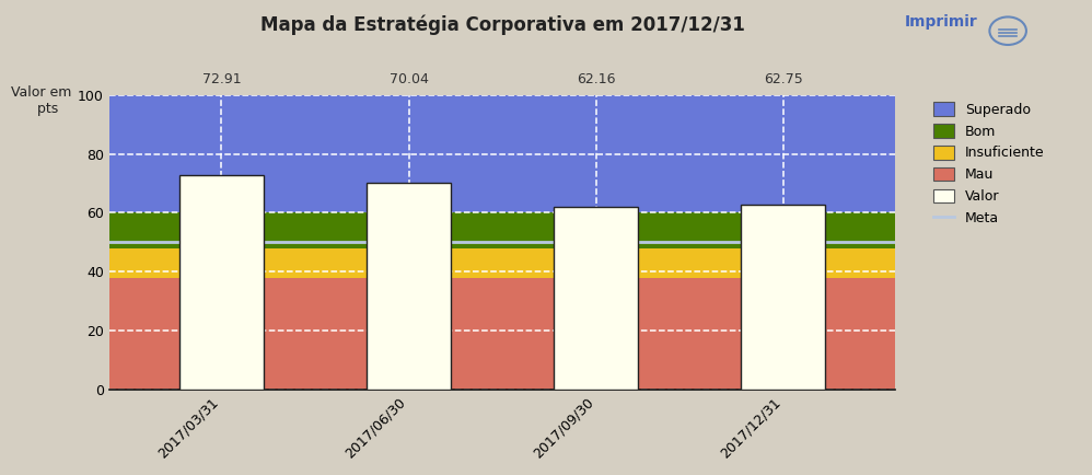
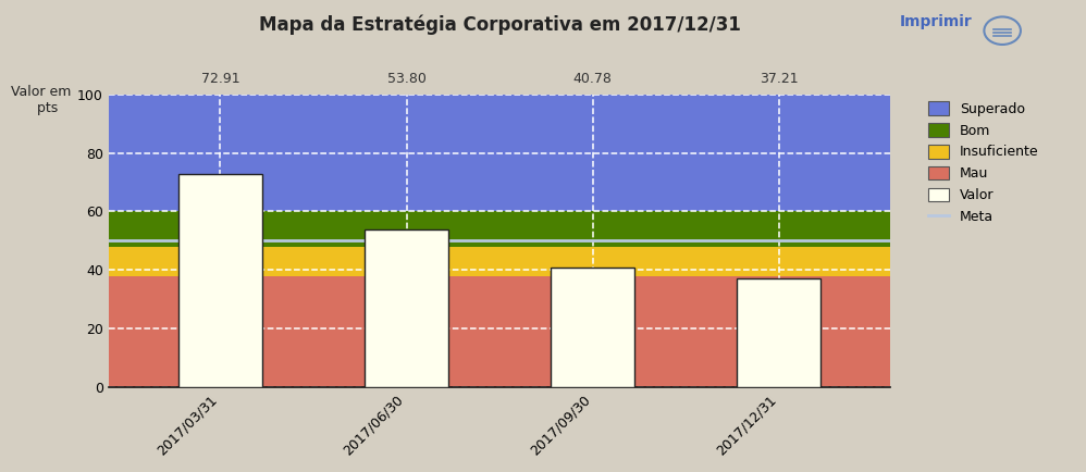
2017/06/30: 70.04 -> 53.80
2017/09/30: 62.16 -> 40.78
2017/12/31: 62.75 -> 37.21
